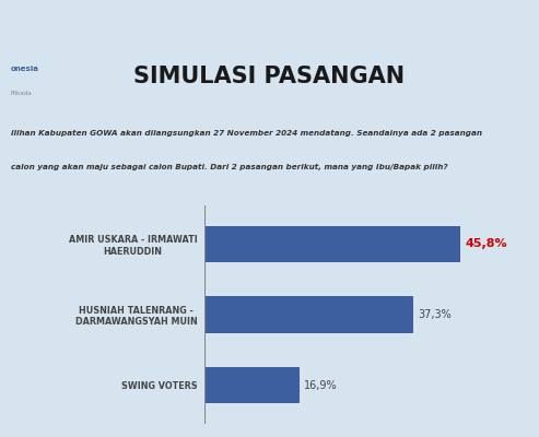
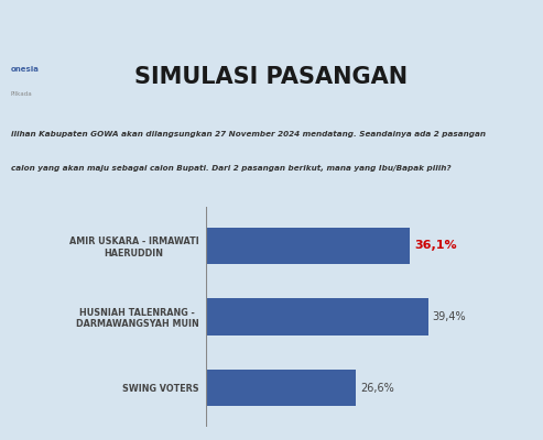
AMIR USKARA - IRMAWATI HAERUDDIN: 45,8% -> 36,1%
HUSNIAH TALENRANG - DARMAWANGSYAH MUIN: 37,3% -> 39,4%
SWING VOTERS: 16,9% -> 26,6%
